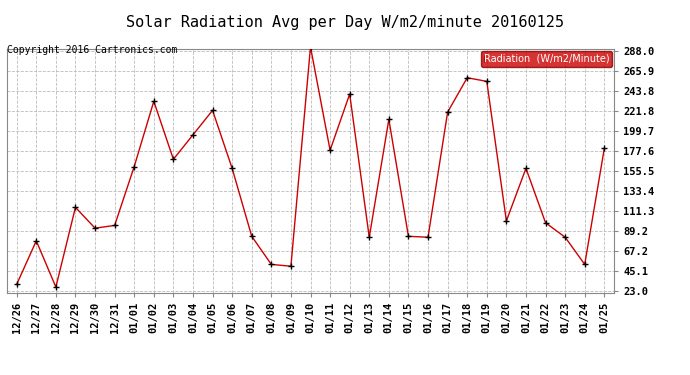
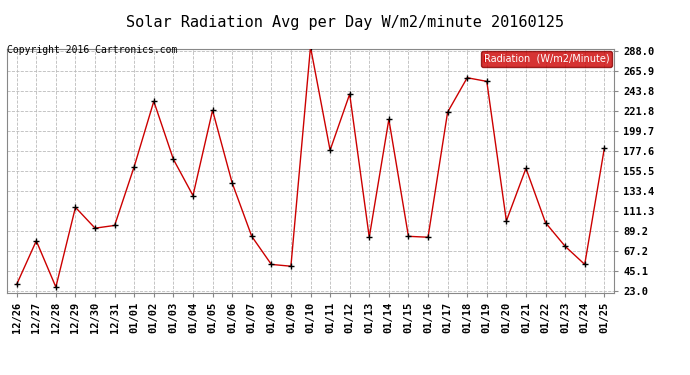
01/04: 195 -> 128
01/06: 158 -> 142
01/23: 82 -> 72
